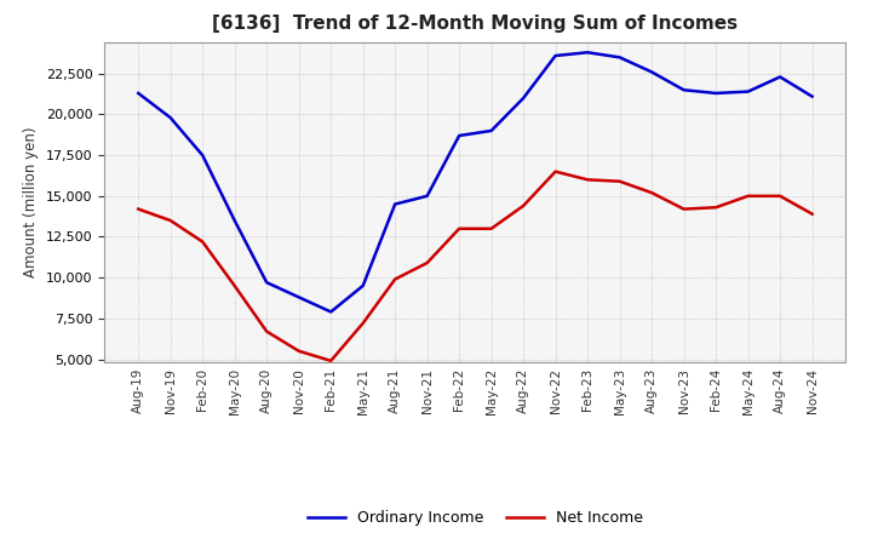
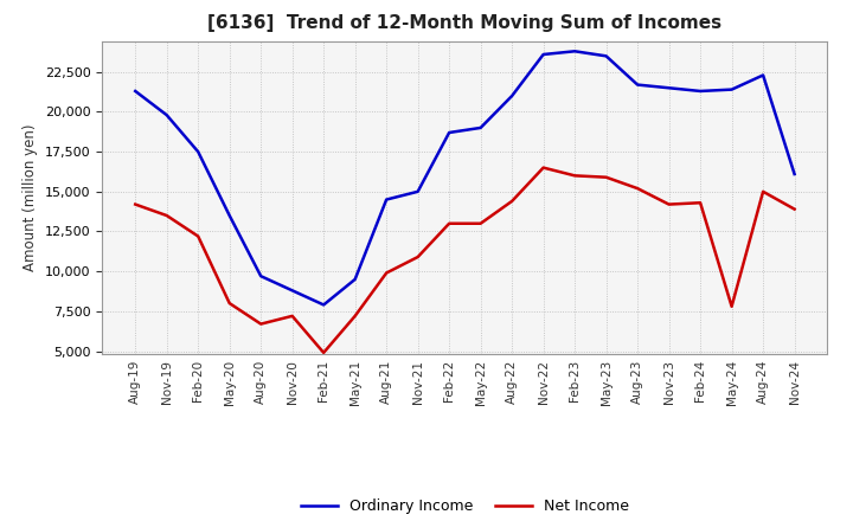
Net Income/May-20: 9,500 -> 8,000
Net Income/Nov-20: 5,500 -> 7,200
Ordinary Income/Aug-23: 22,600 -> 21,700
Net Income/May-24: 15,000 -> 7,800
Ordinary Income/Nov-24: 21,100 -> 16,100
